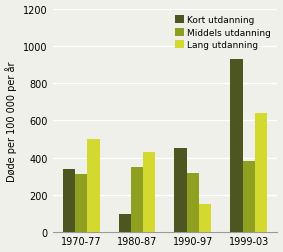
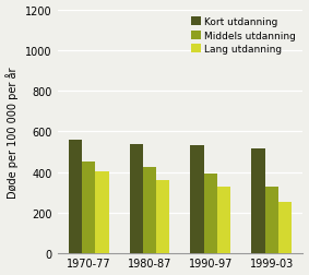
Kort utdanning/1970-77: 340 -> 560
Middels utdanning/1970-77: 310 -> 450
Lang utdanning/1970-77: 500 -> 400
Kort utdanning/1980-87: 100 -> 540
Middels utdanning/1980-87: 350 -> 420
Lang utdanning/1980-87: 430 -> 360
Kort utdanning/1990-97: 450 -> 530
Middels utdanning/1990-97: 320 -> 400
Lang utdanning/1990-97: 150 -> 330
Kort utdanning/1999-03: 930 -> 520
Middels utdanning/1999-03: 380 -> 330
Lang utdanning/1999-03: 640 -> 260
